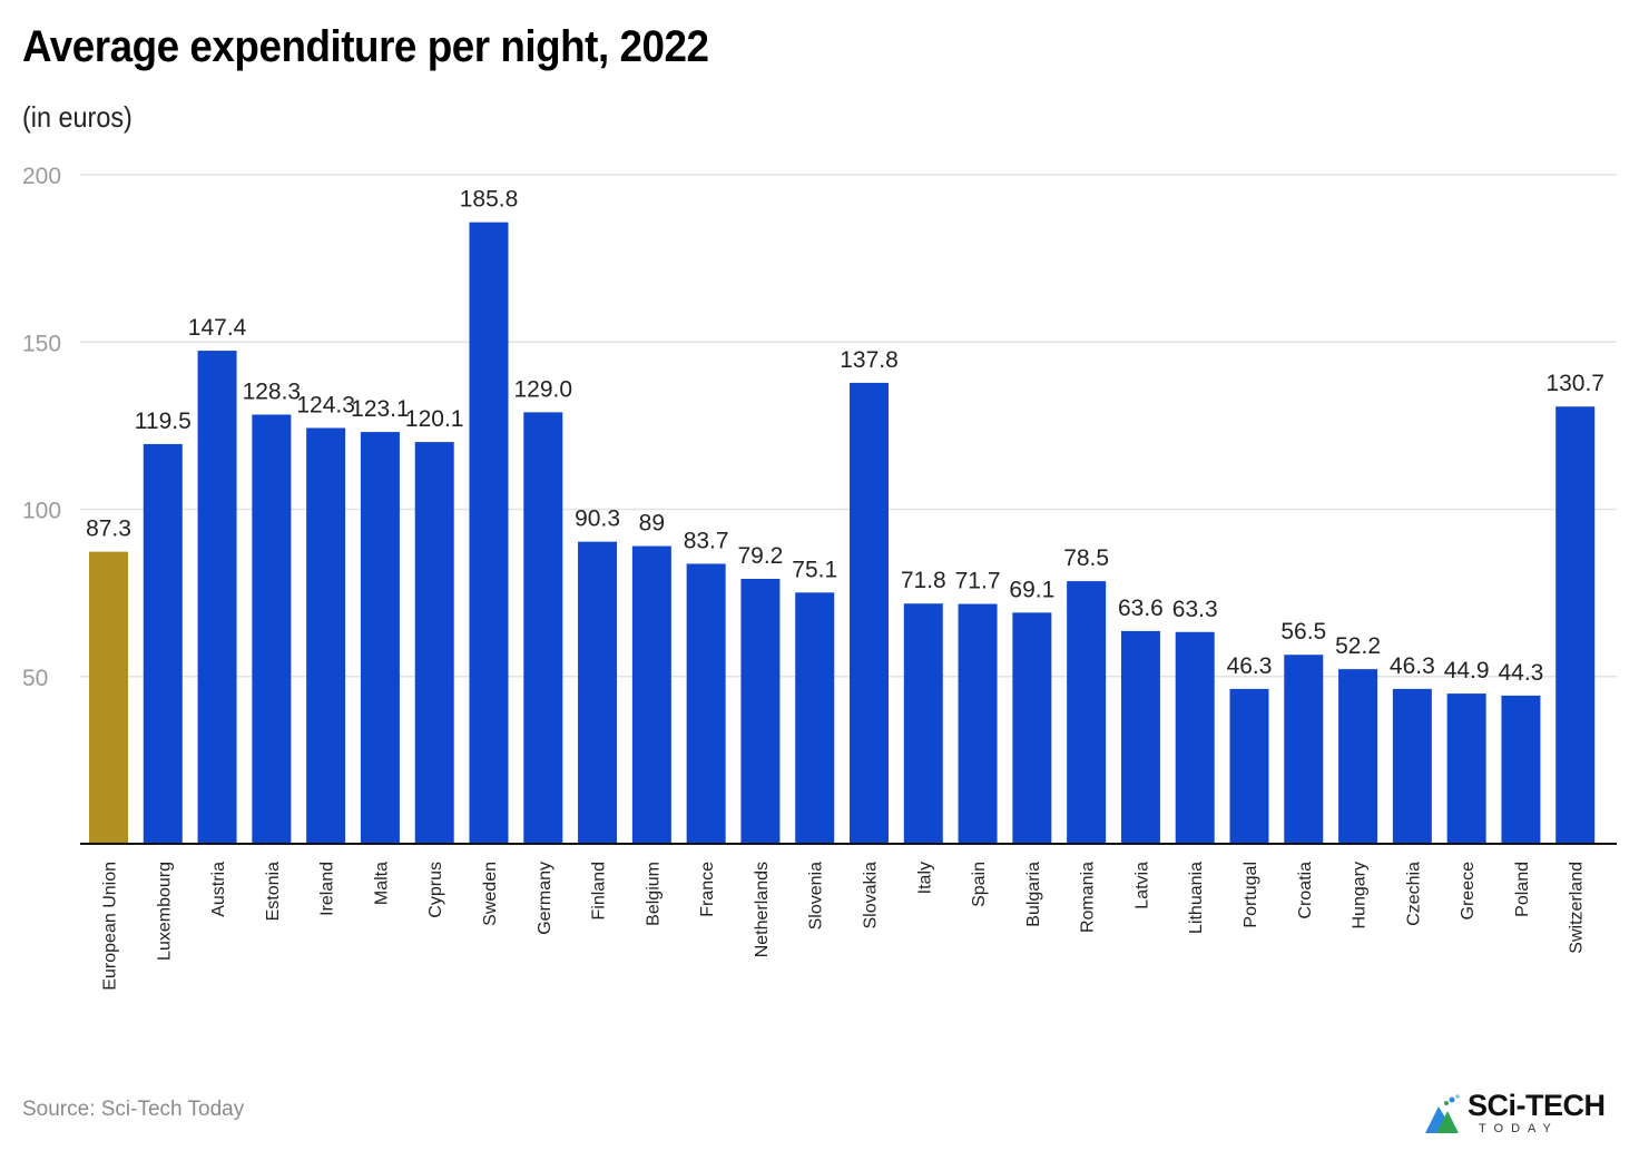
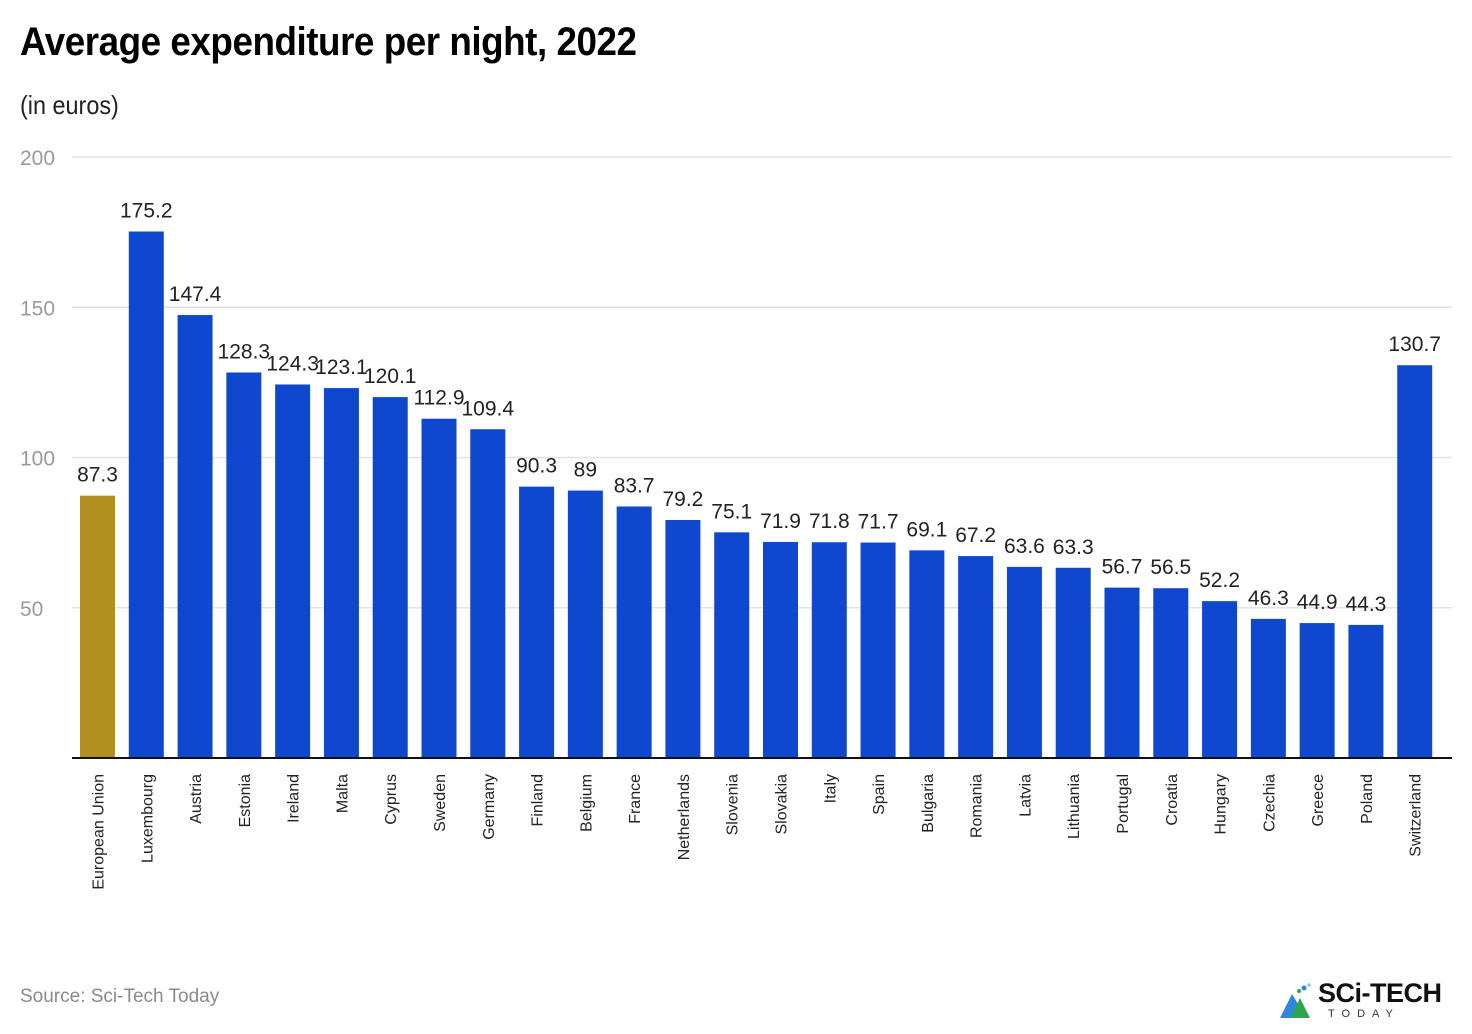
Luxembourg: 119.5 -> 175.2
Sweden: 185.8 -> 112.9
Germany: 129.0 -> 109.4
Slovakia: 137.8 -> 71.9
Romania: 78.5 -> 67.2
Portugal: 46.3 -> 56.7
